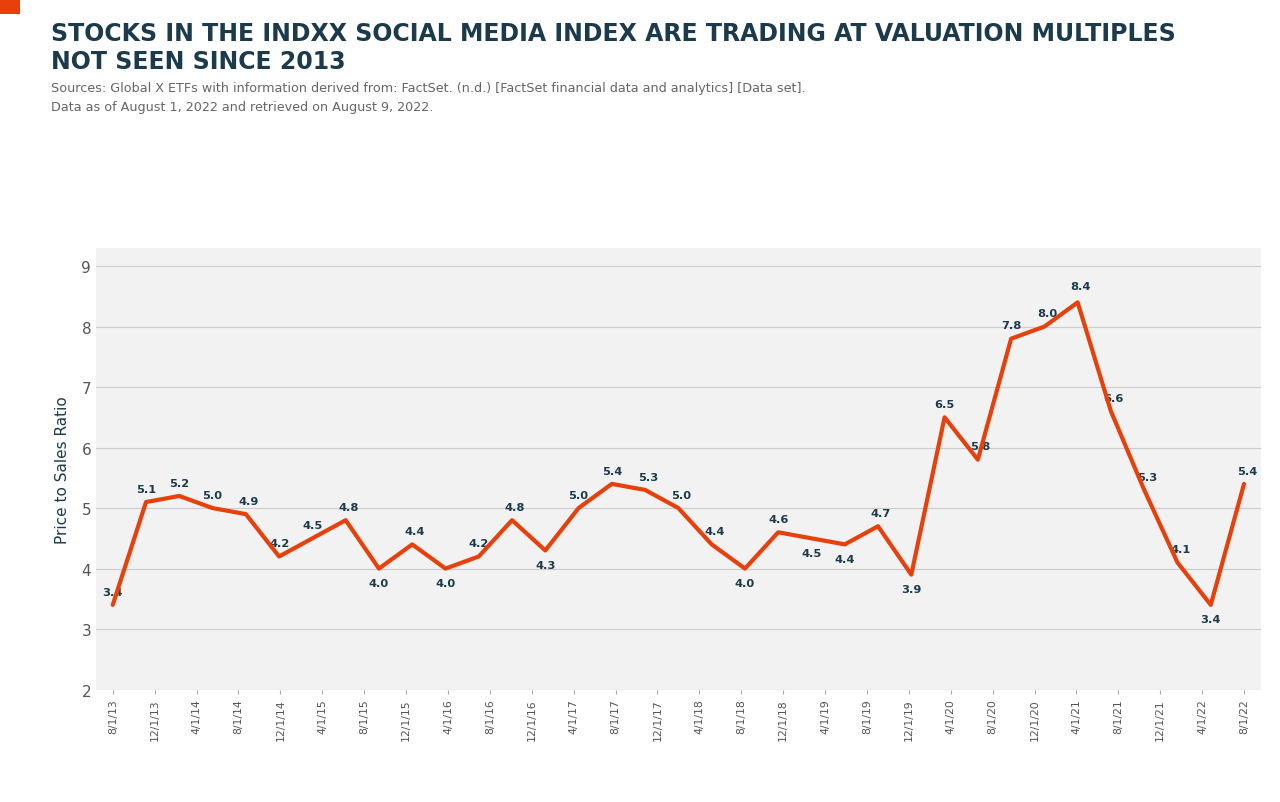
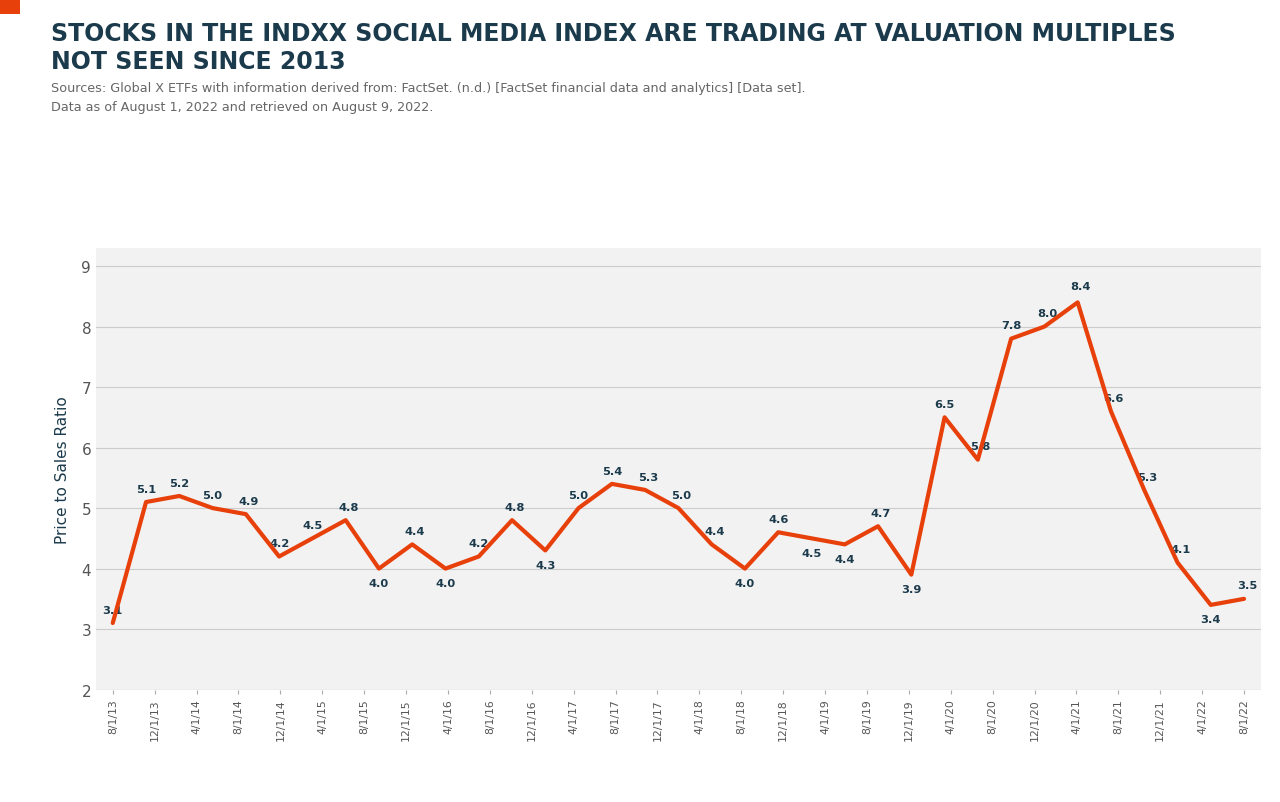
8/1/13: 3.4 -> 3.1
8/1/22: 5.4 -> 3.5
